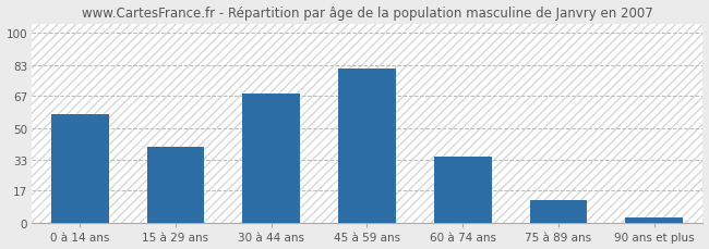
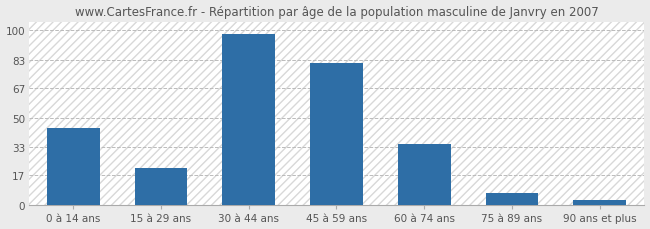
0 à 14 ans: 57 -> 44
15 à 29 ans: 40 -> 21
30 à 44 ans: 68 -> 98
75 à 89 ans: 12 -> 7
